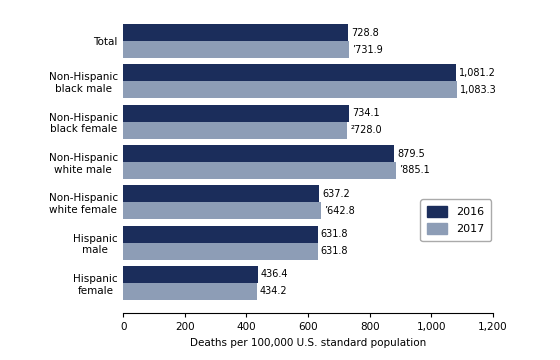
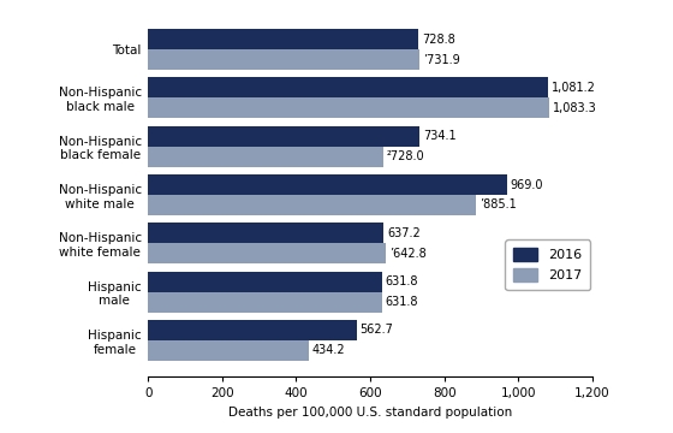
2017/Non-Hispanic black female: 728 -> 635
2016/Non-Hispanic white male: 879.5 -> 969.0
2016/Hispanic female: 436.4 -> 562.7
